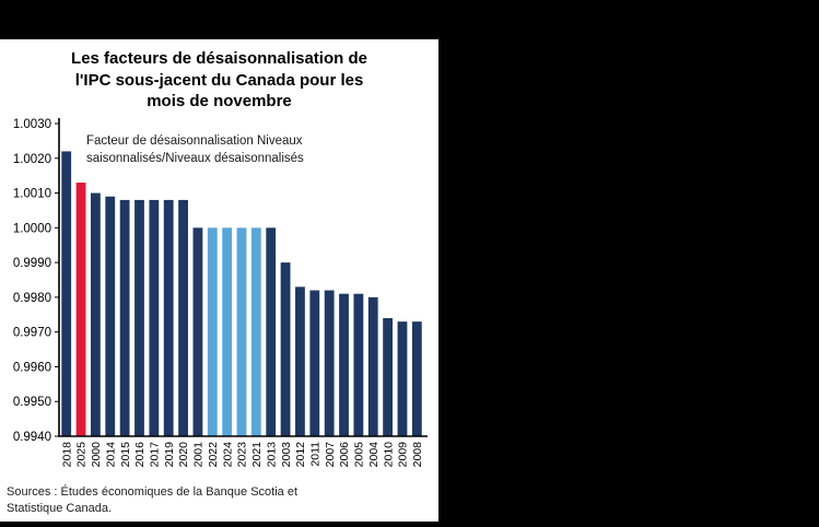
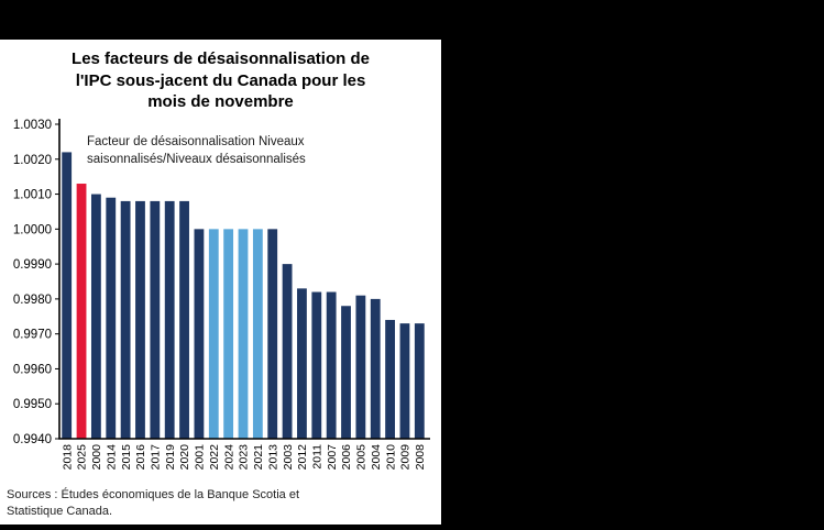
2006: 0.9981 -> 0.9978
